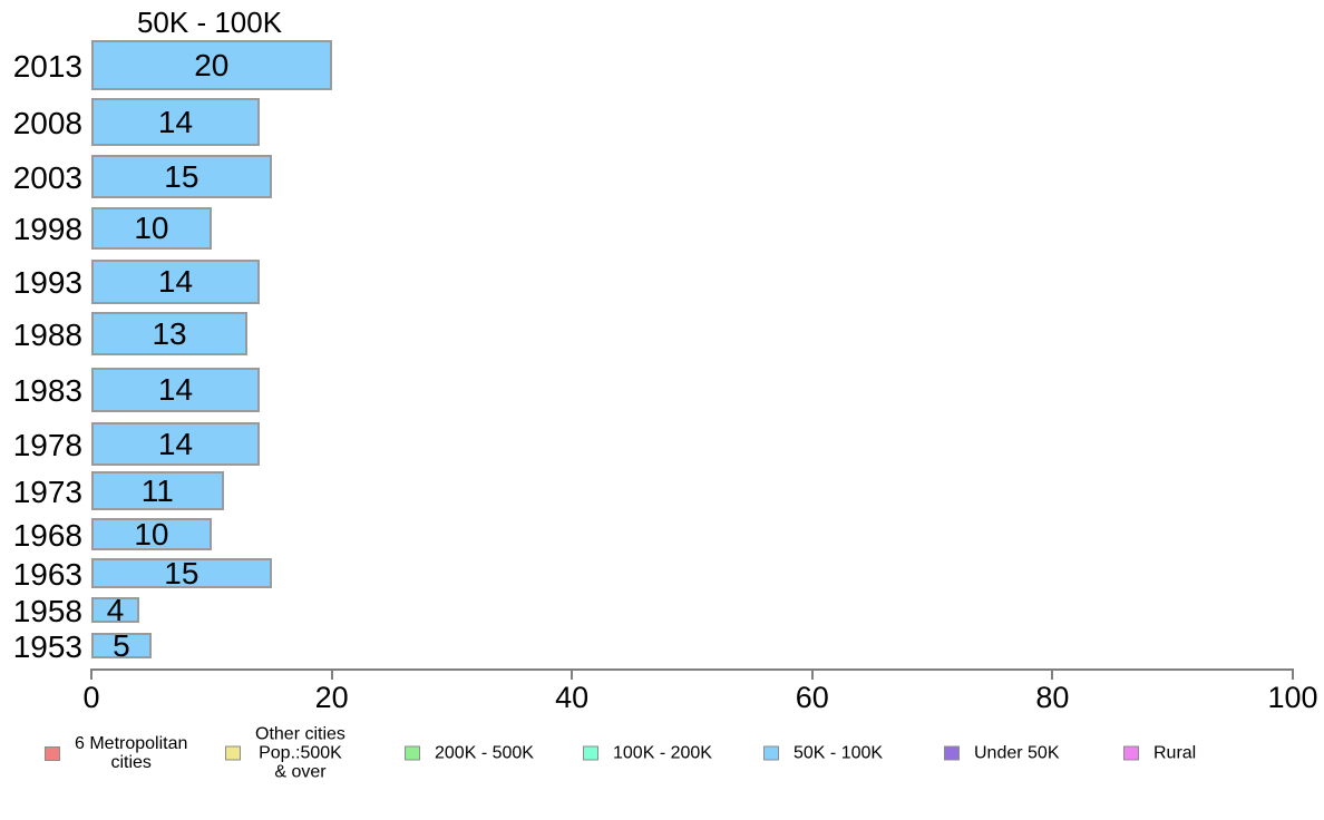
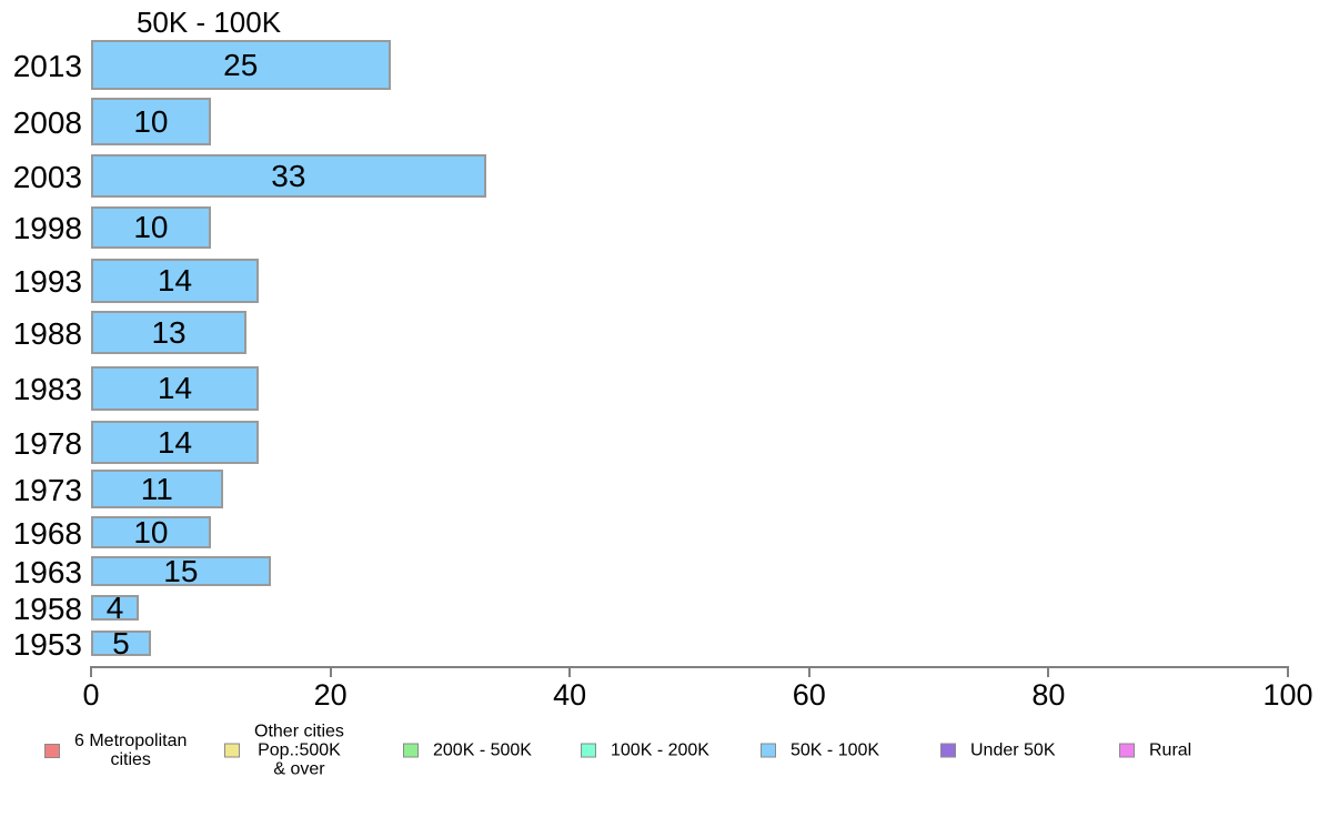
2013: 20 -> 25
2008: 14 -> 10
2003: 15 -> 33
